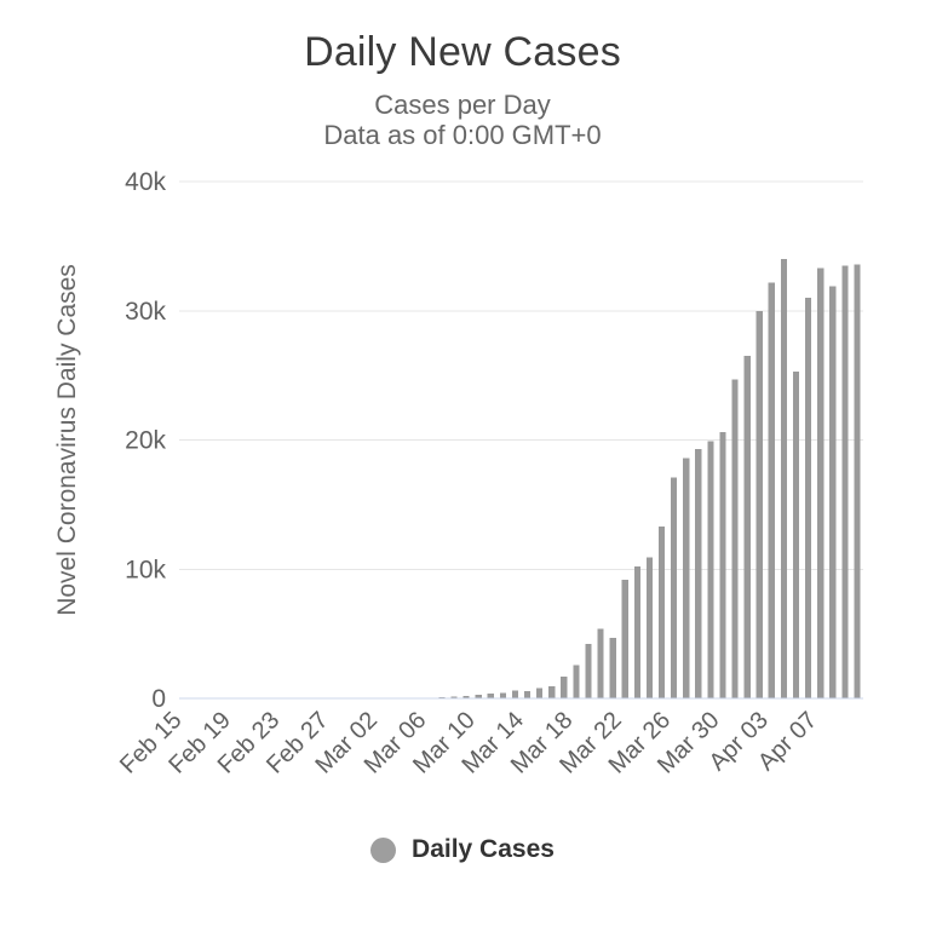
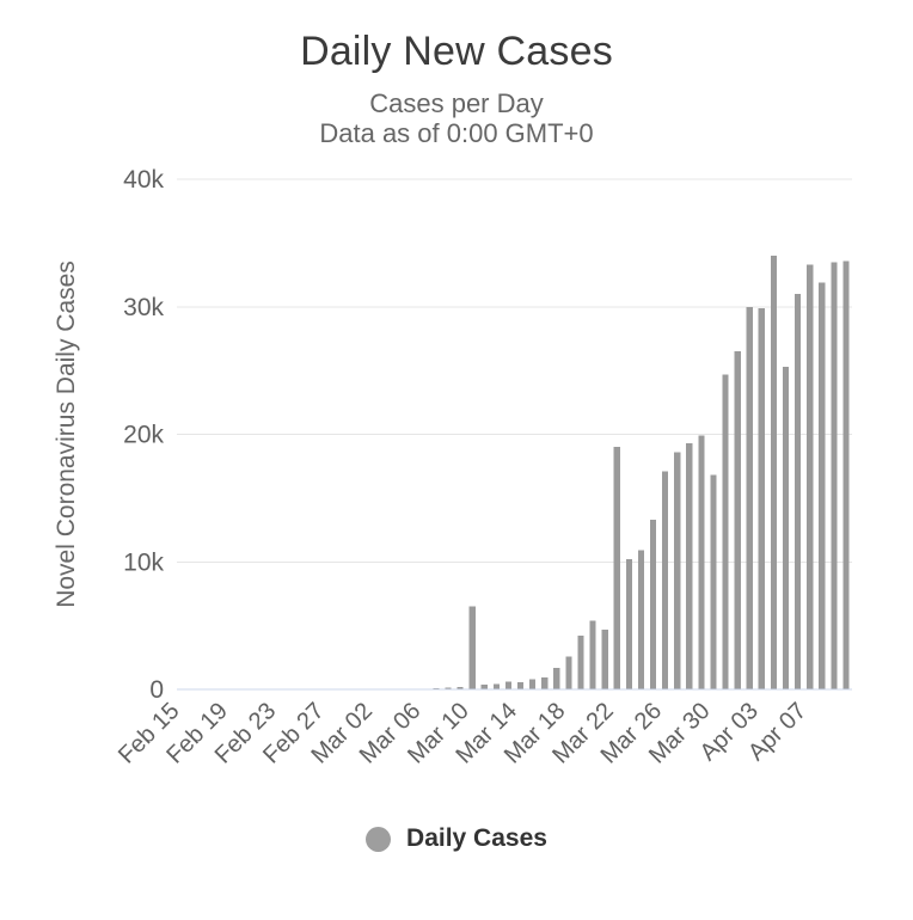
Mar 10: 0.3k -> 6.5k
Mar 22: 9.2k -> 19.0k
Mar 30: 20.6k -> 16.8k
Apr 03: 32.2k -> 29.9k
